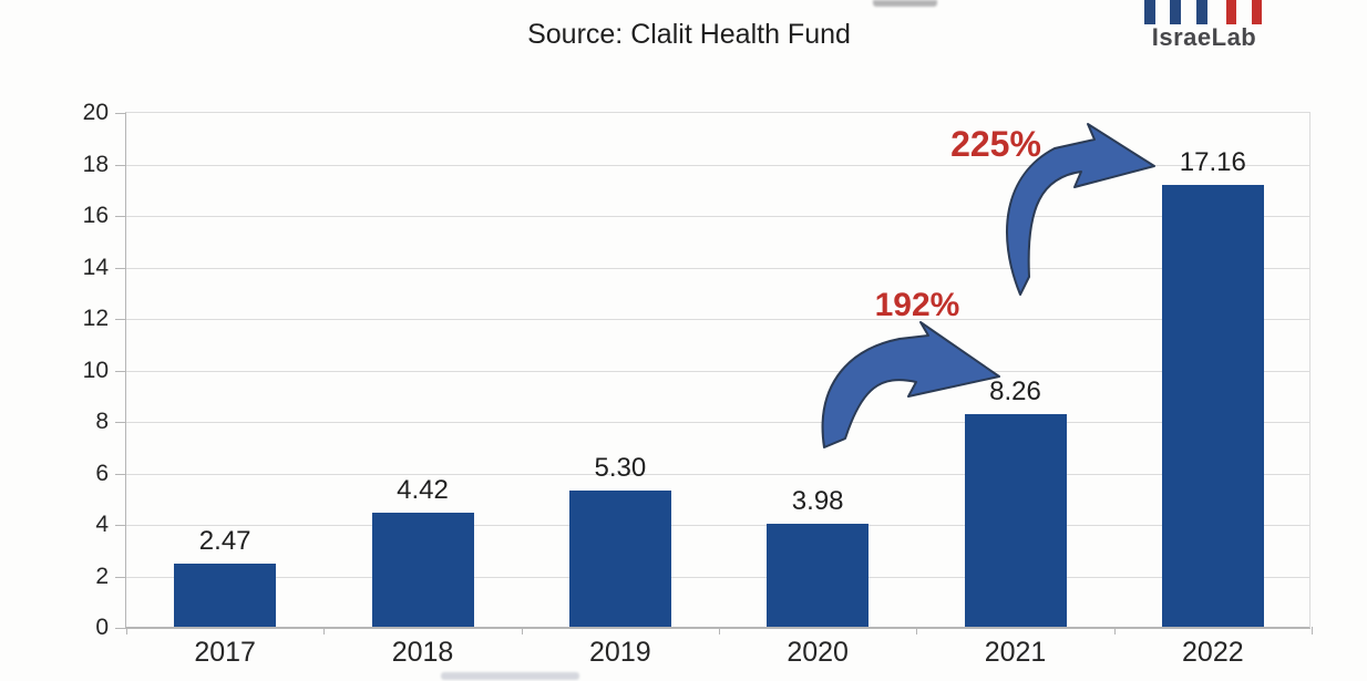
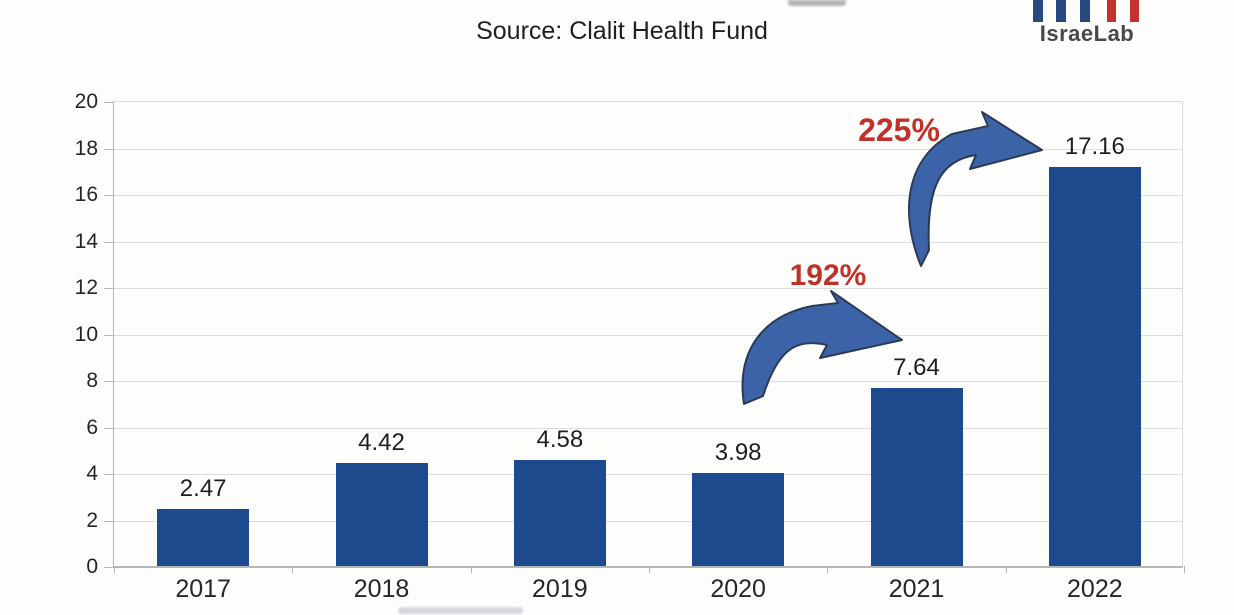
2019: 5.30 -> 4.58
2021: 8.26 -> 7.64
